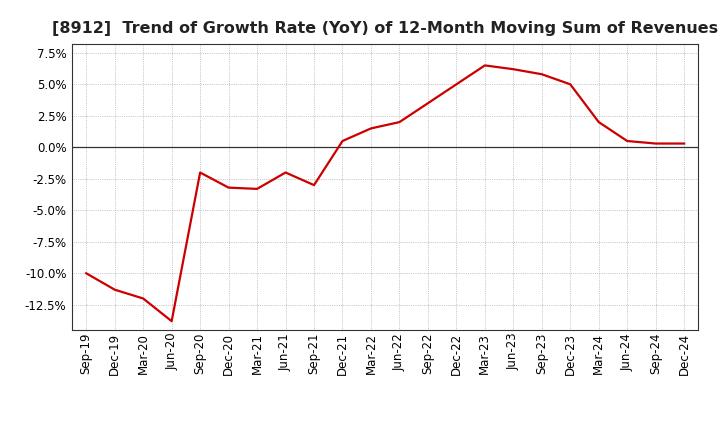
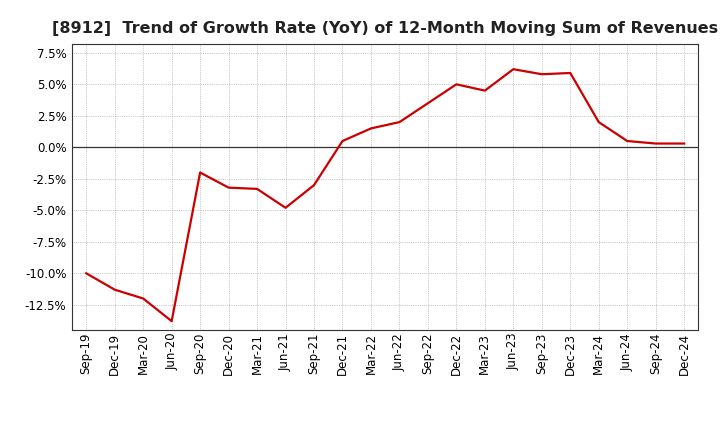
Jun-21: -2.0% -> -4.8%
Mar-23: 6.5% -> 4.5%
Dec-23: 5.0% -> 5.9%
